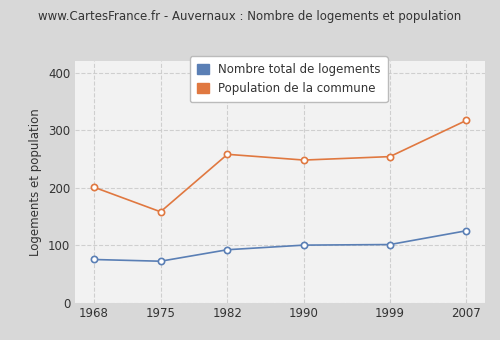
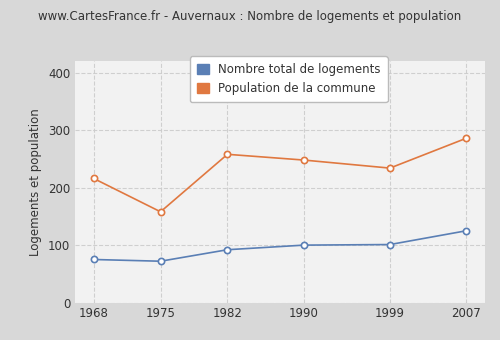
Population de la commune/1968: 201 -> 216
Population de la commune/1999: 254 -> 234
Population de la commune/2007: 317 -> 286
